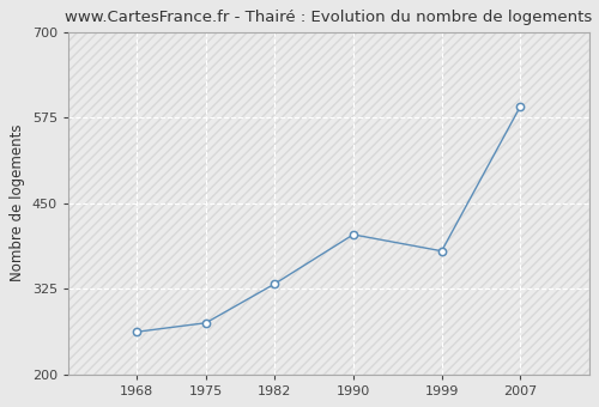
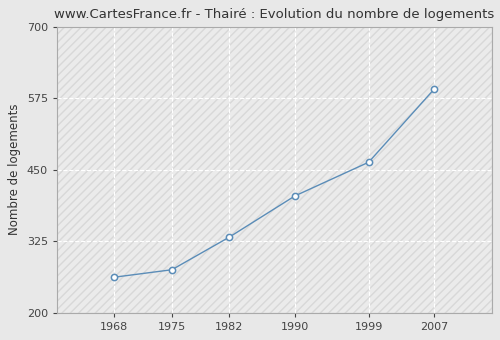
1999: 380 -> 463
